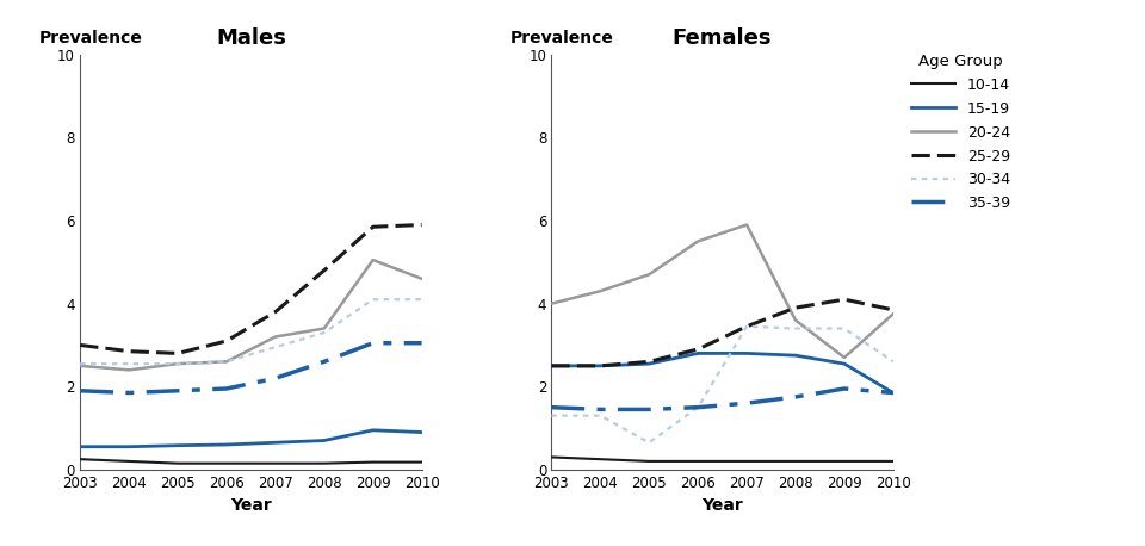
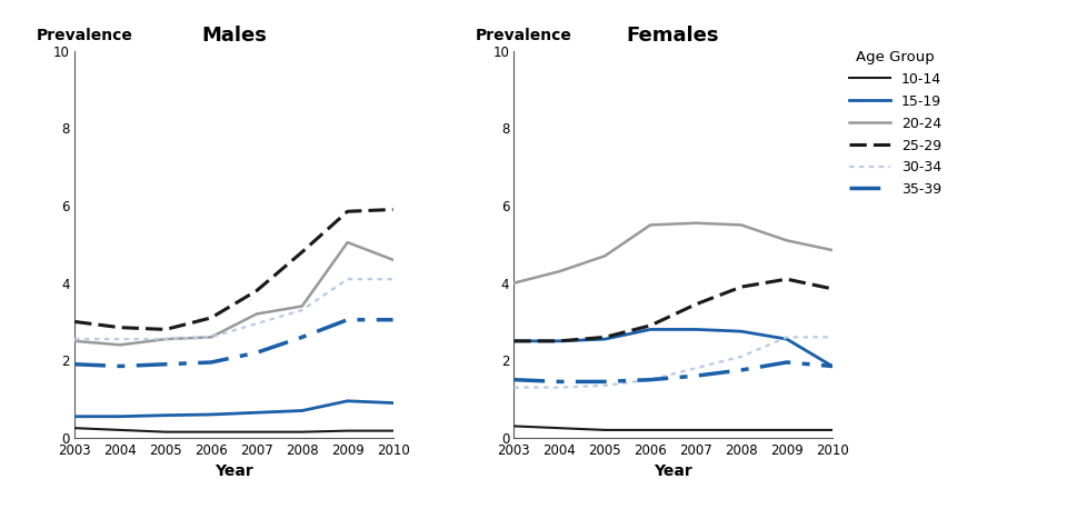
Females/30-34/2005: 0.65 -> 1.35
Females/20-24/2007: 5.90 -> 5.55
Females/30-34/2007: 3.45 -> 1.80
Females/20-24/2008: 3.60 -> 5.50
Females/30-34/2008: 3.40 -> 2.10
Females/20-24/2009: 2.70 -> 5.10
Females/30-34/2009: 3.40 -> 2.60
Females/20-24/2010: 3.75 -> 4.85
